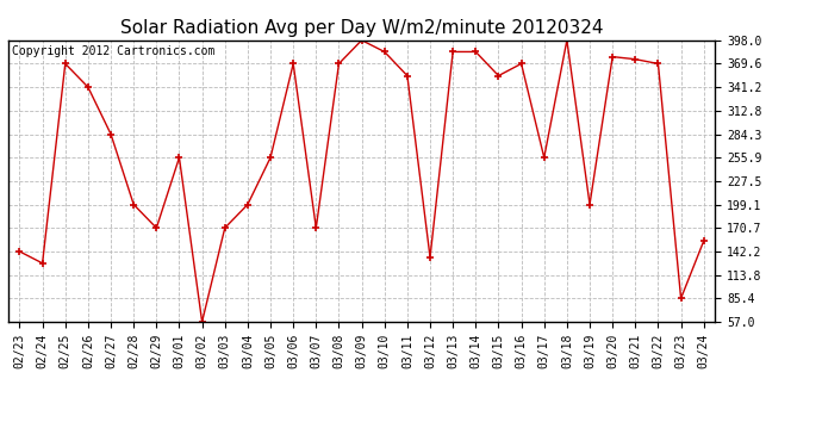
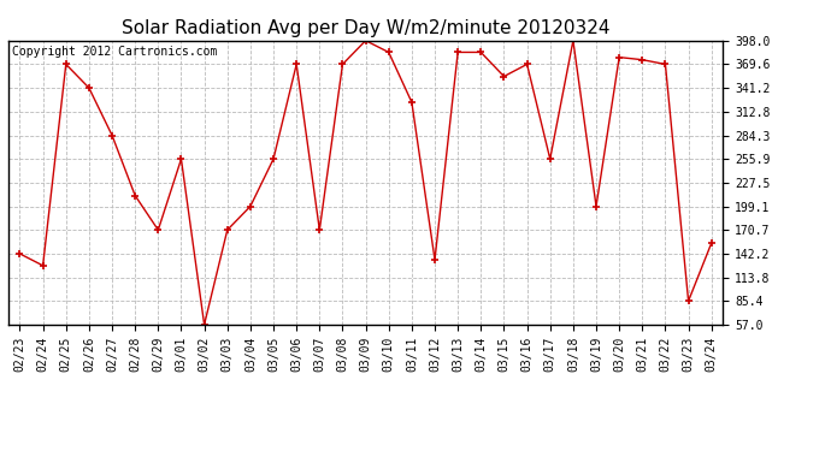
02/28: 199 -> 212
03/11: 355 -> 324
